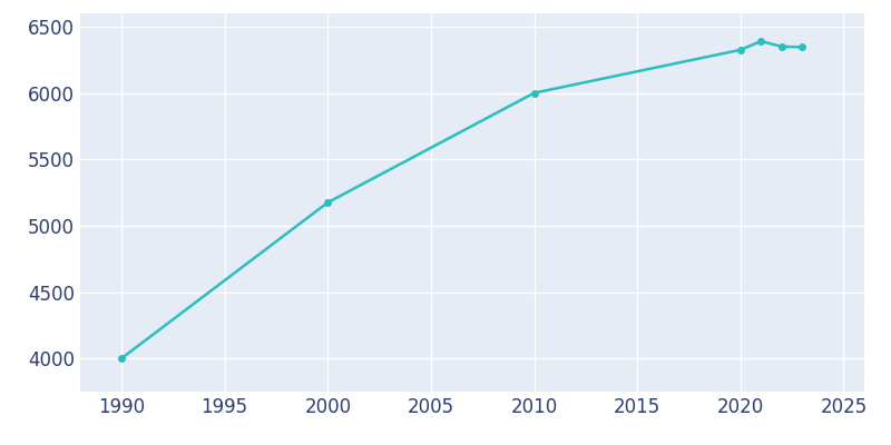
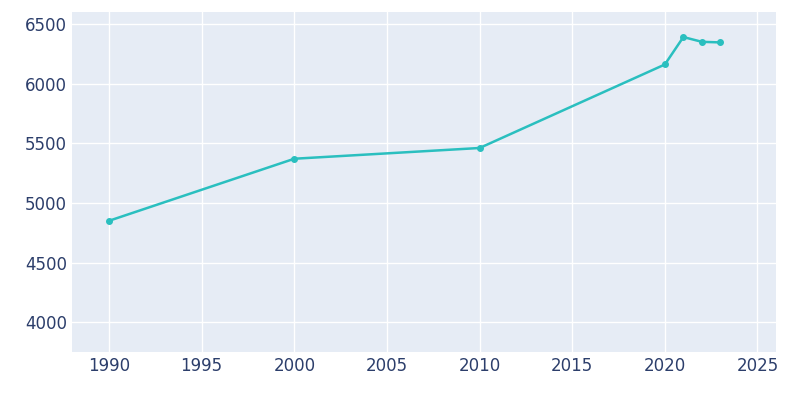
1990: 4000 -> 4850
2000: 5180 -> 5370
2010: 6000 -> 5460
2020: 6320 -> 6160
